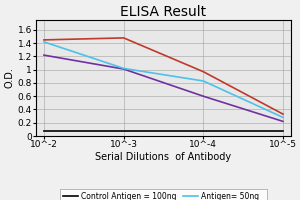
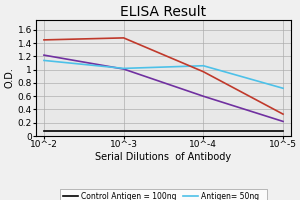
Antigen= 50ng/10^-2: 1.42 -> 1.14
Antigen= 50ng/10^-4: 0.83 -> 1.06
Antigen= 50ng/10^-5: 0.28 -> 0.72
